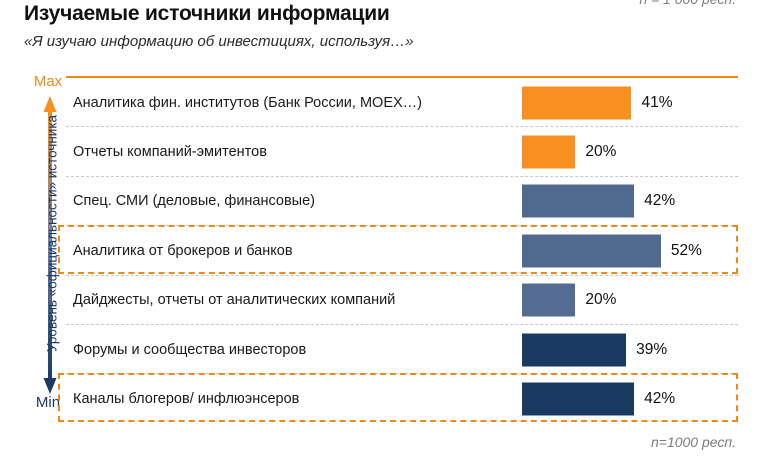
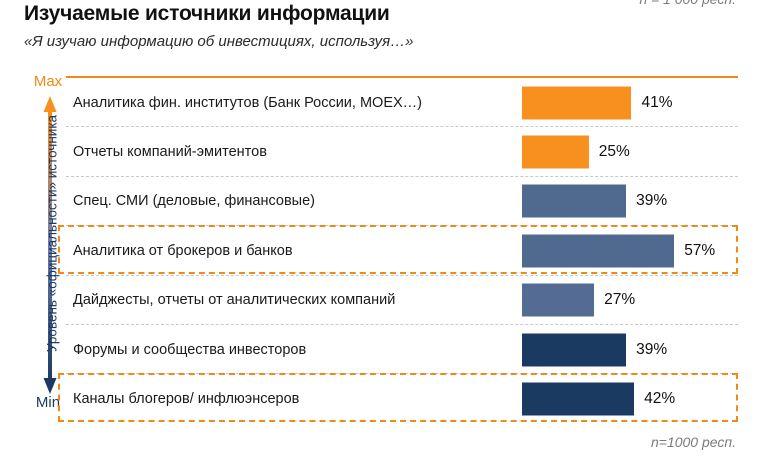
Отчеты компаний-эмитентов: 20% -> 25%
Спец. СМИ (деловые, финансовые): 42% -> 39%
Аналитика от брокеров и банков: 52% -> 57%
Дайджесты, отчеты от аналитических компаний: 20% -> 27%
